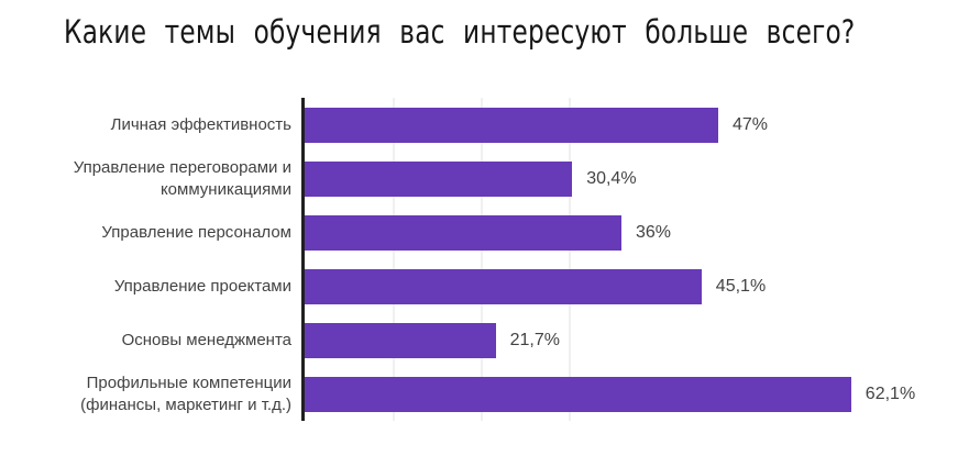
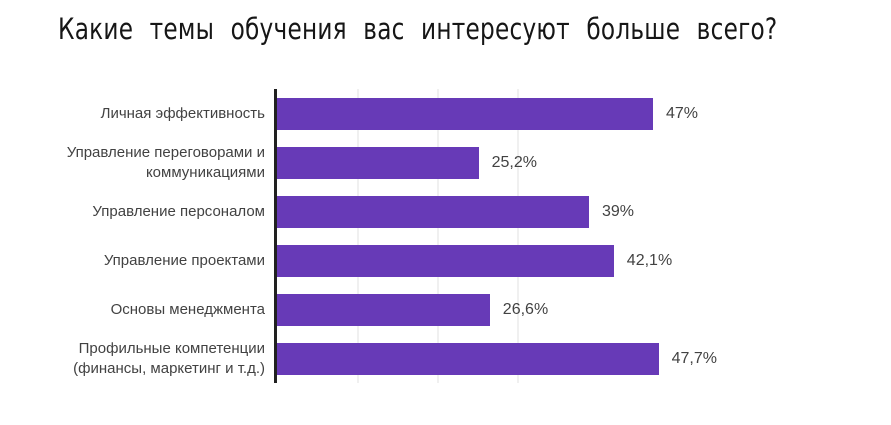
Управление переговорами и коммуникациями: 30,4% -> 25,2%
Управление персоналом: 36% -> 39%
Управление проектами: 45,1% -> 42,1%
Основы менеджмента: 21,7% -> 26,6%
Профильные компетенции (финансы, маркетинг и т.д.): 62,1% -> 47,7%
